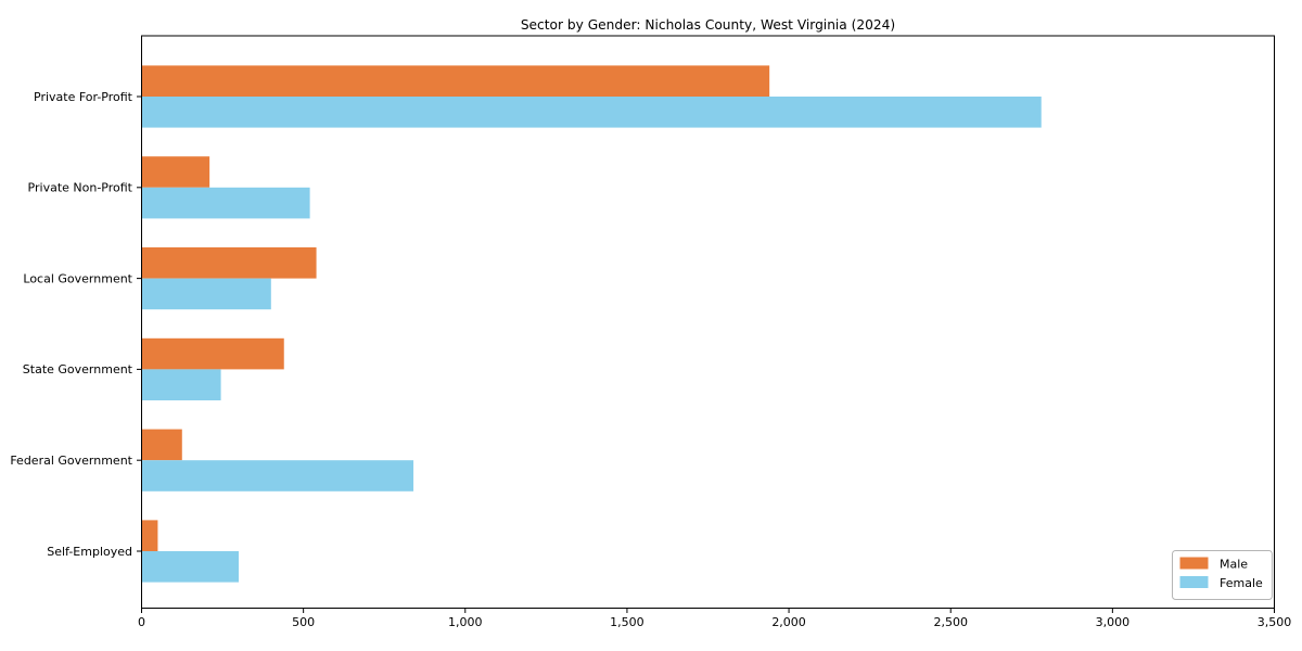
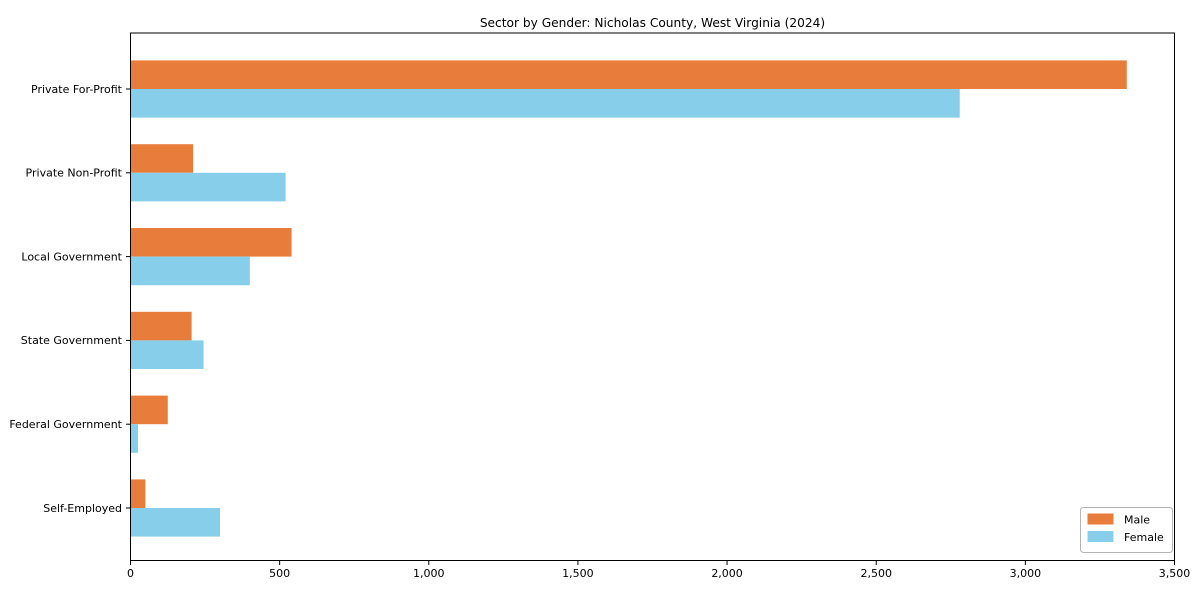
Male/Private For-Profit: 1940 -> 3340
Male/State Government: 440 -> 200
Female/Federal Government: 840 -> 20
